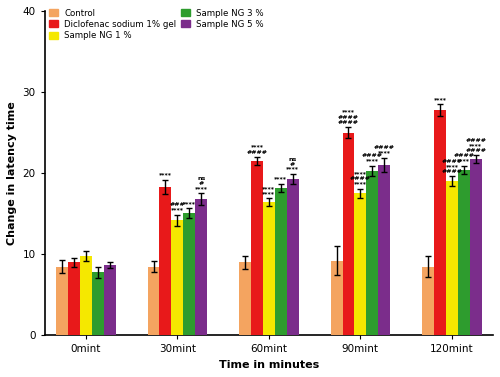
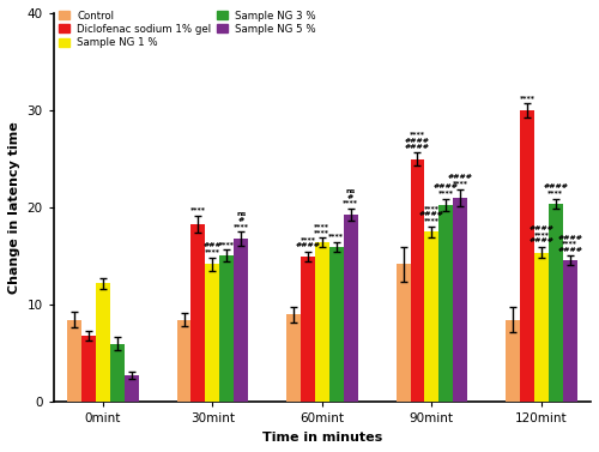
Diclofenac sodium 1% gel/0mint: 9.0 -> 6.8
Sample NG 1 %/0mint: 9.8 -> 12.2
Sample NG 3 %/0mint: 7.8 -> 6.0
Sample NG 5 %/0mint: 8.7 -> 2.8
Diclofenac sodium 1% gel/60mint: 21.5 -> 15.0
Sample NG 3 %/60mint: 18.2 -> 16.0
Control/90mint: 9.2 -> 14.2
Diclofenac sodium 1% gel/120mint: 27.8 -> 30.0
Sample NG 1 %/120mint: 19.0 -> 15.4
Sample NG 5 %/120mint: 21.7 -> 14.6
